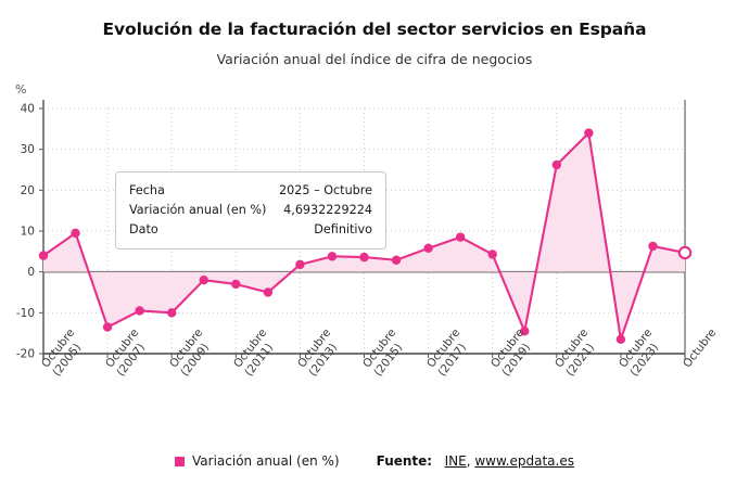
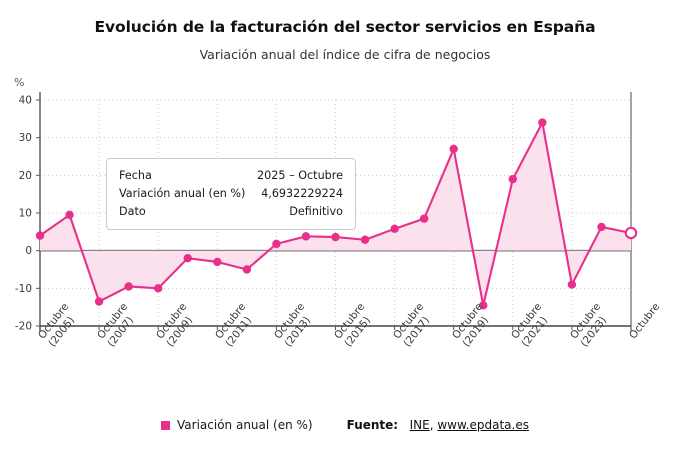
Octubre (2019): 4 -> 27
Octubre (2021): 26 -> 19
Octubre (2023): -16 -> -9
